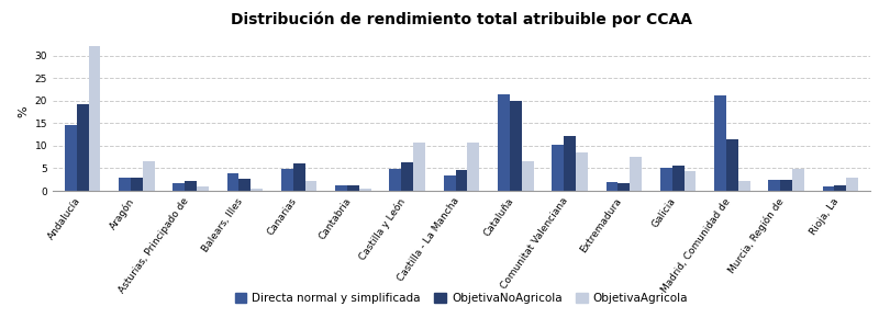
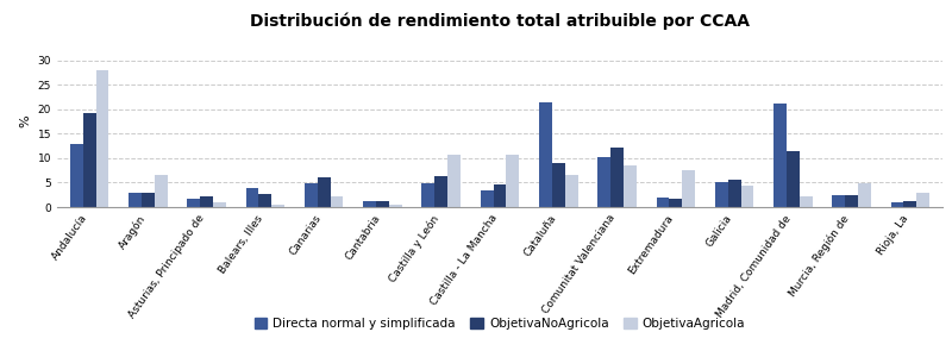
Directa normal y simplificada/Andalucía: 14.7 -> 13.0
ObjetivaAgricola/Andalucía: 32.0 -> 28.0
ObjetivaNoAgricola/Cataluña: 20.0 -> 9.0
